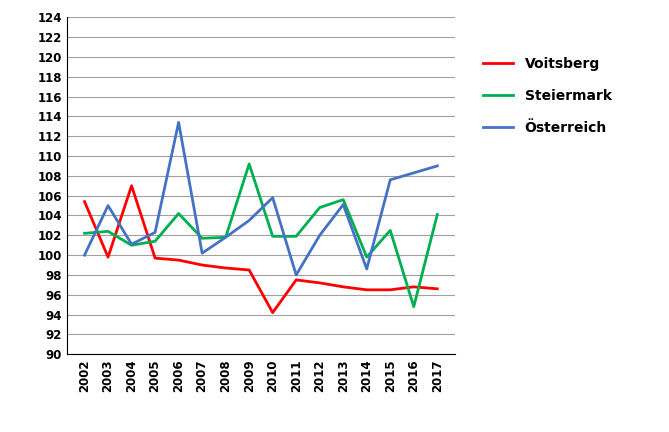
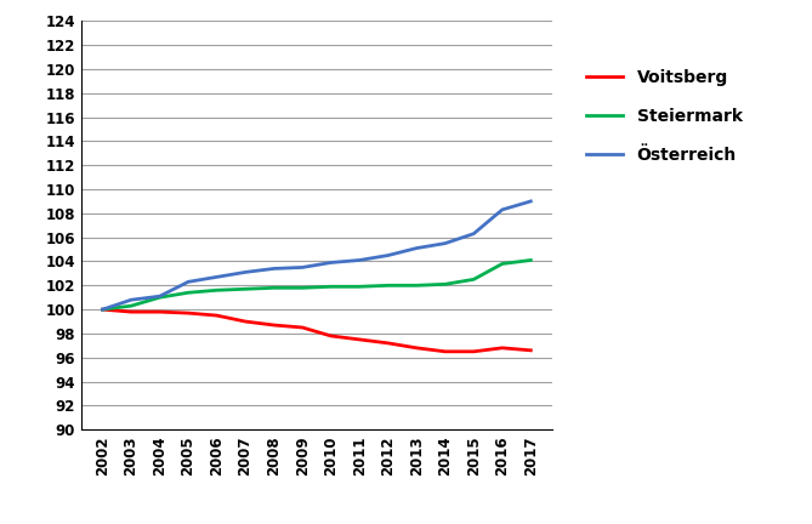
Voitsberg/2002: 105.4 -> 100.0
Steiermark/2002: 102.2 -> 100.0
Steiermark/2003: 102.4 -> 100.3
Österreich/2003: 105.0 -> 100.8
Voitsberg/2004: 107.0 -> 99.8
Steiermark/2006: 104.2 -> 101.6
Österreich/2006: 113.4 -> 102.7
Österreich/2007: 100.2 -> 103.1
Österreich/2008: 101.8 -> 103.4
Steiermark/2009: 109.2 -> 101.8
Voitsberg/2010: 94.2 -> 97.8
Österreich/2010: 105.8 -> 103.9
Österreich/2011: 98.0 -> 104.1
Steiermark/2012: 104.8 -> 102.0
Österreich/2012: 102.0 -> 104.5
Steiermark/2013: 105.6 -> 102.0
Steiermark/2014: 99.8 -> 102.1
Österreich/2014: 98.6 -> 105.5
Österreich/2015: 107.6 -> 106.3
Steiermark/2016: 94.8 -> 103.8
